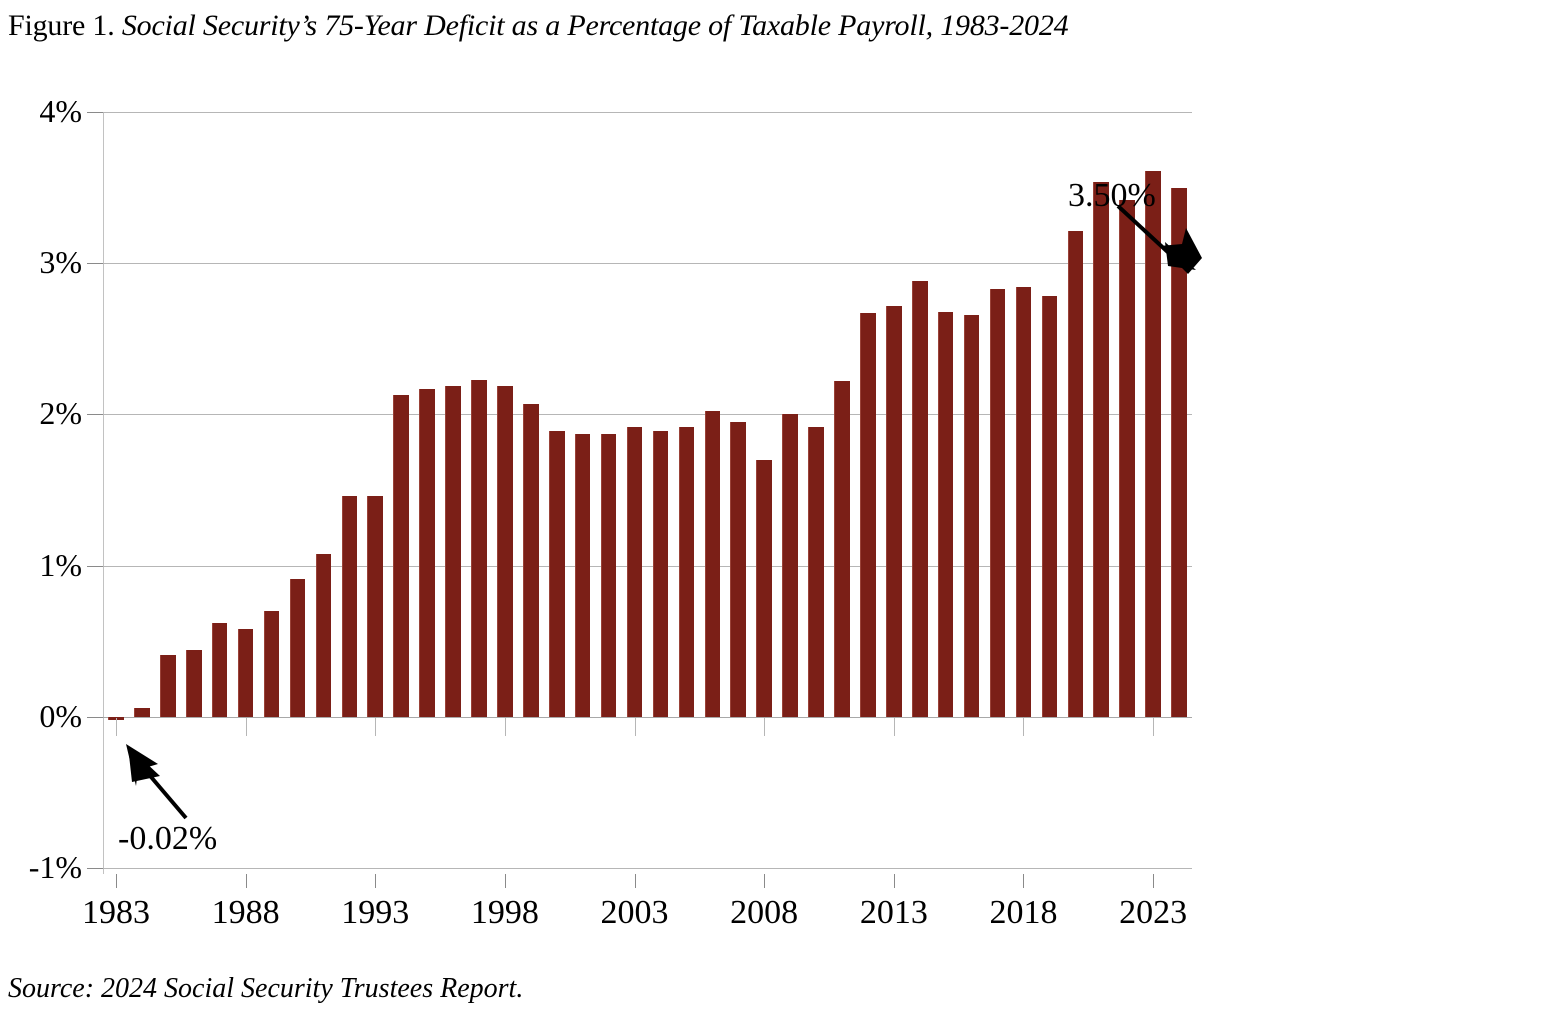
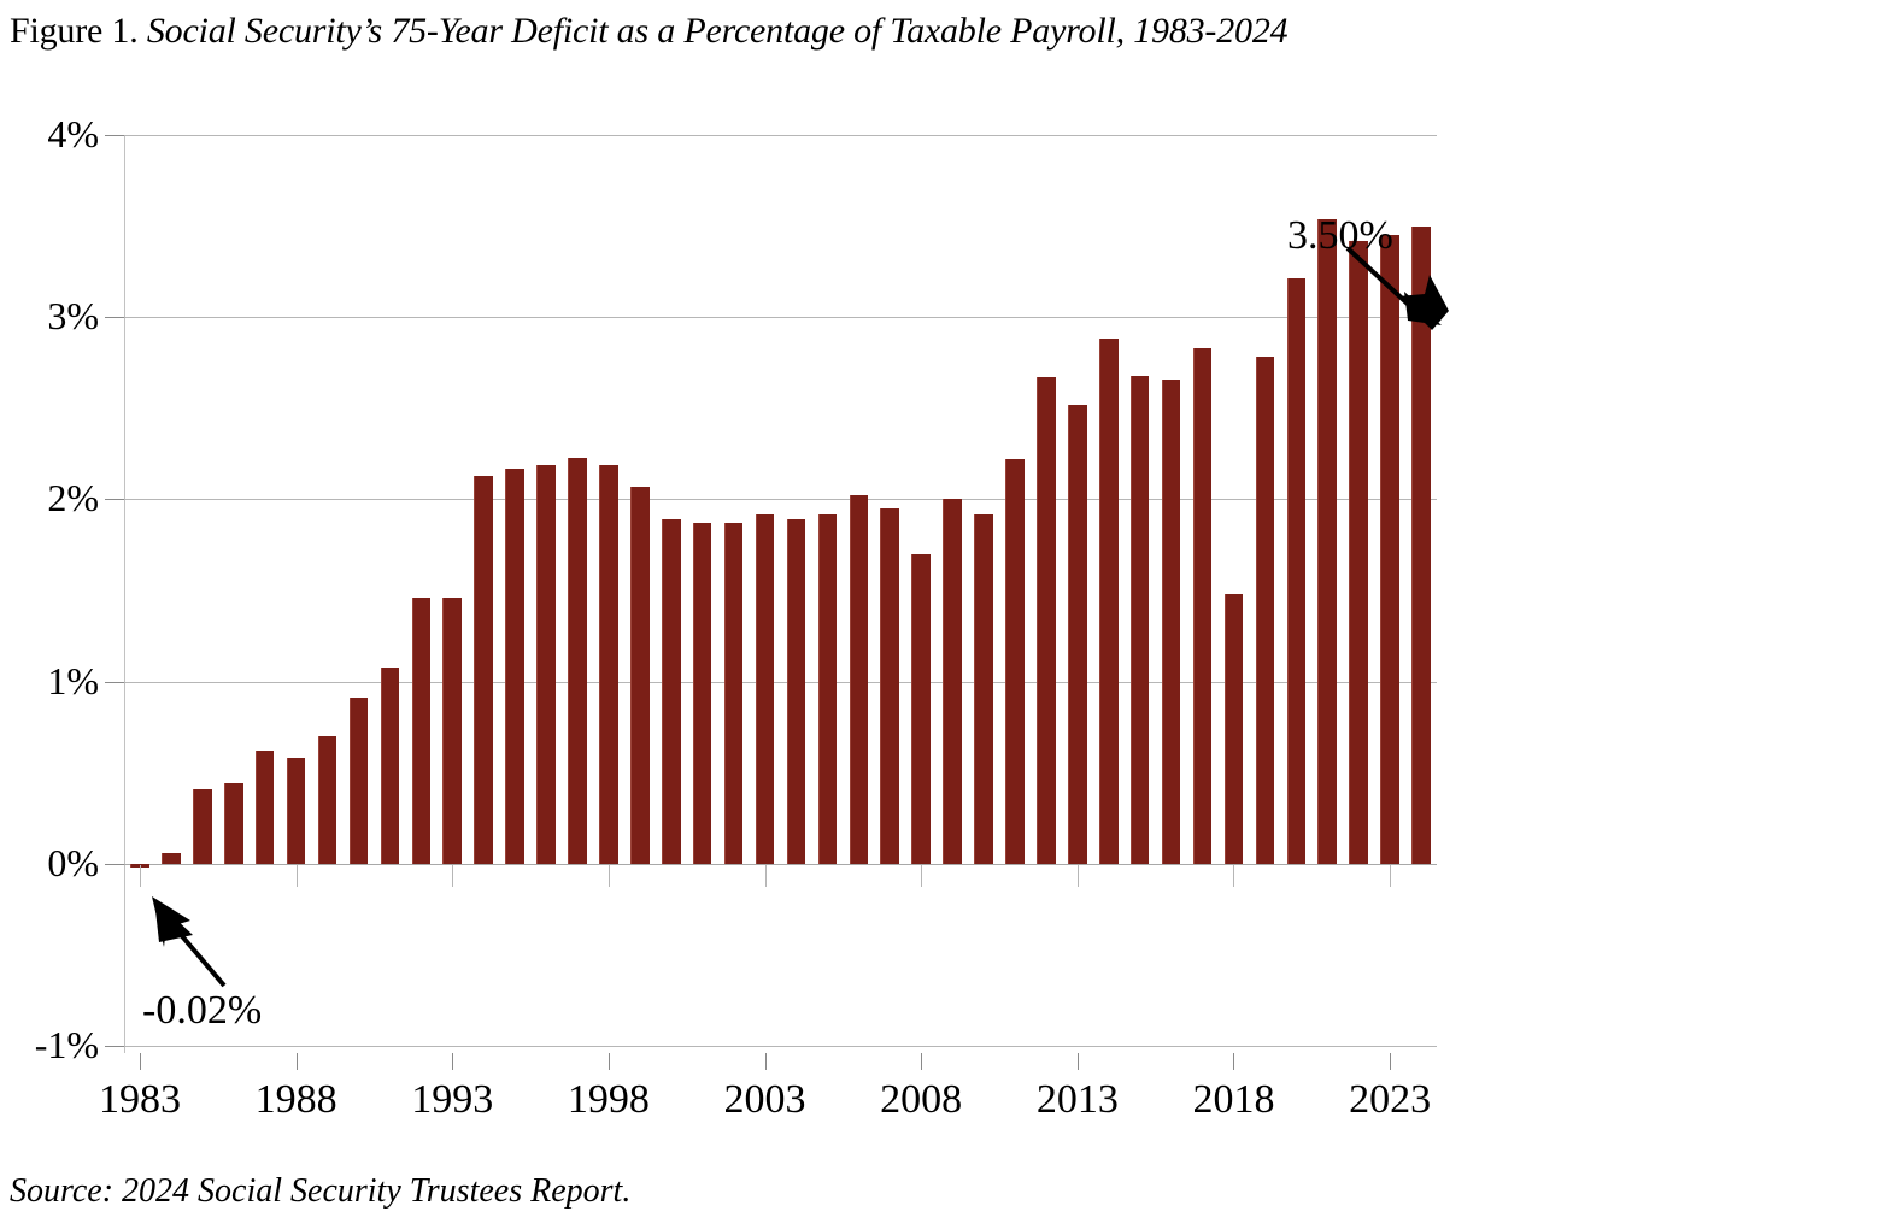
2013: 2.72% -> 2.52%
2018: 2.84% -> 1.48%
2023: 3.61% -> 3.45%
